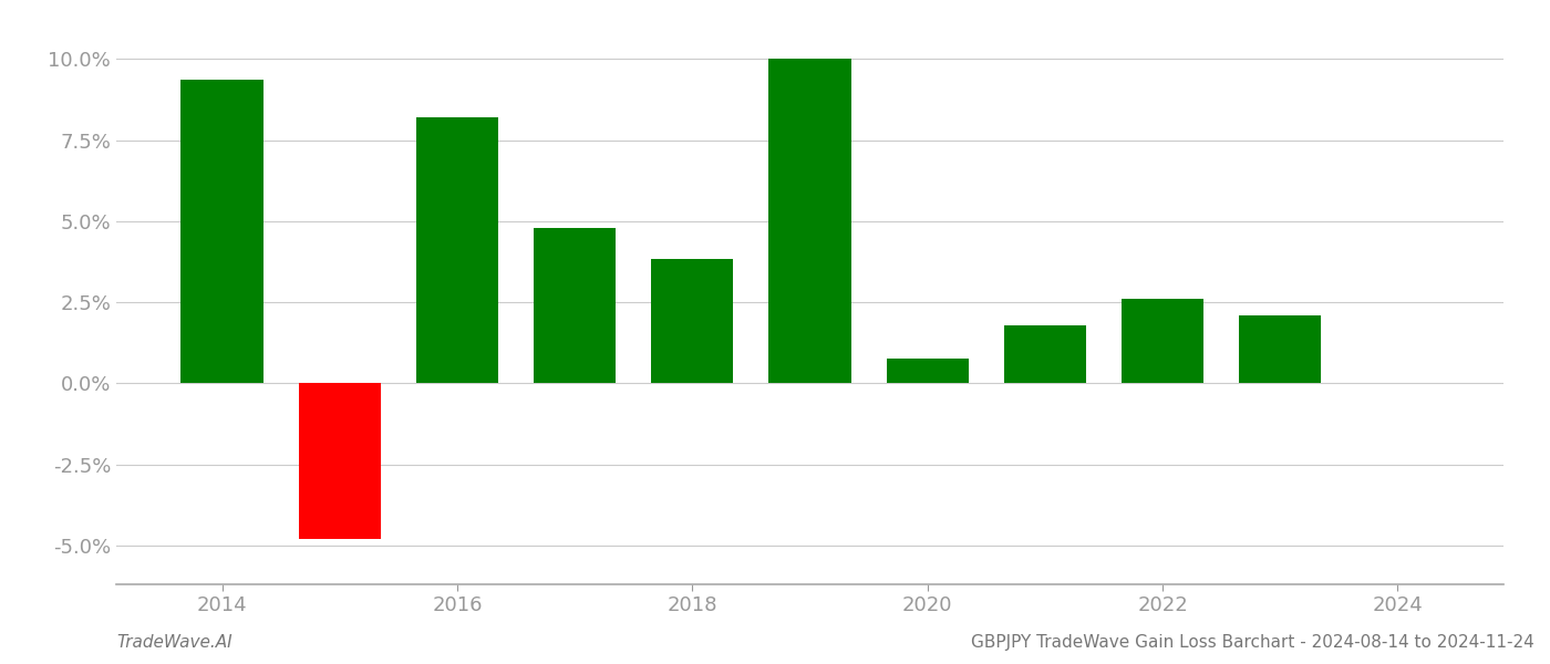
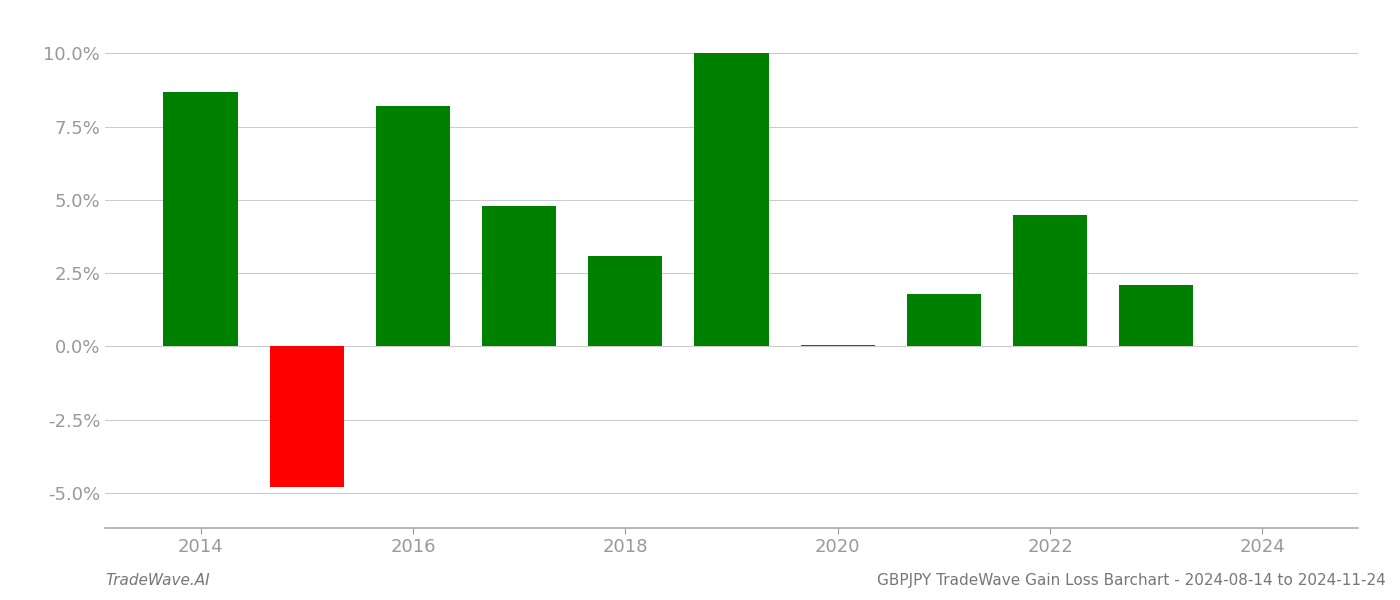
2014: 9.35% -> 8.70%
2018: 3.85% -> 3.10%
2020: 0.75% -> 0.05%
2022: 2.60% -> 4.50%
